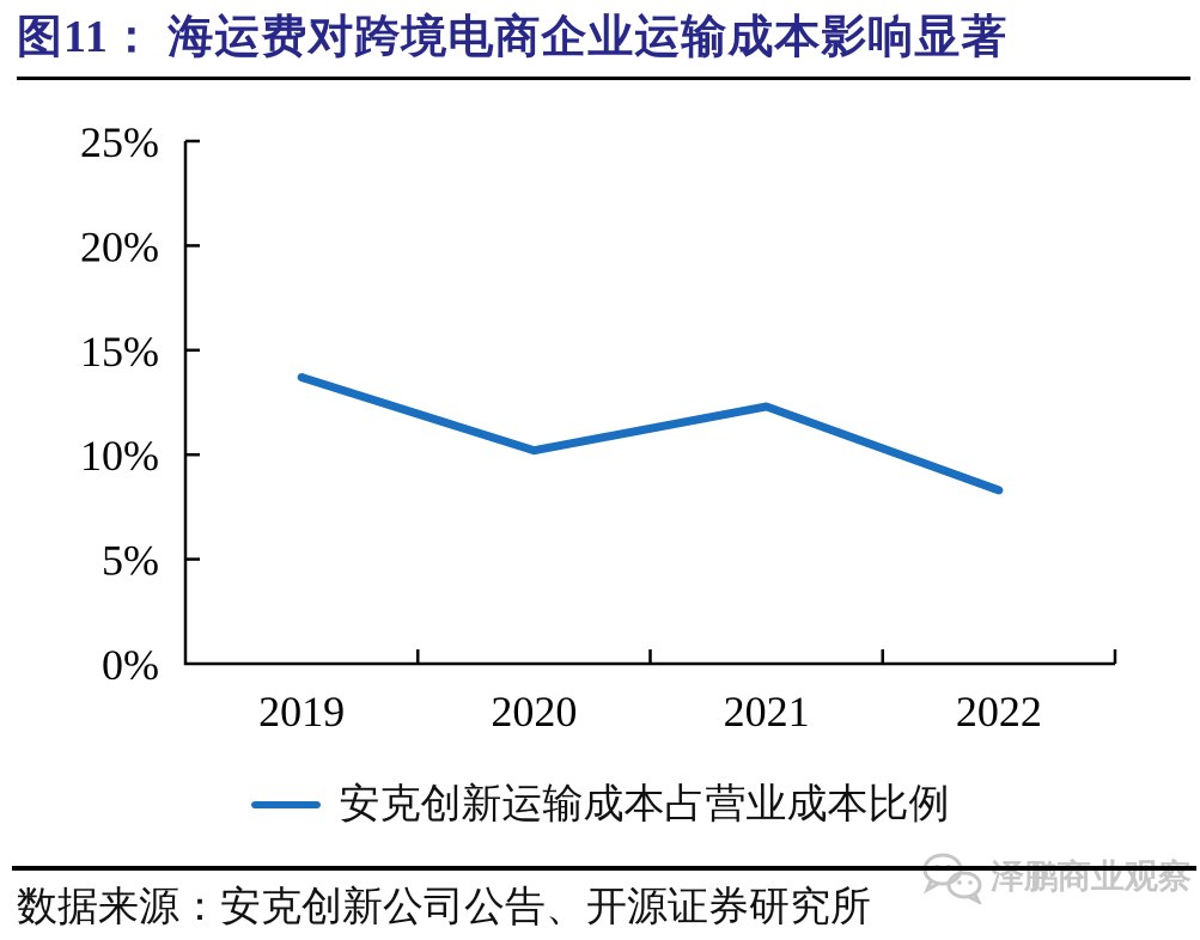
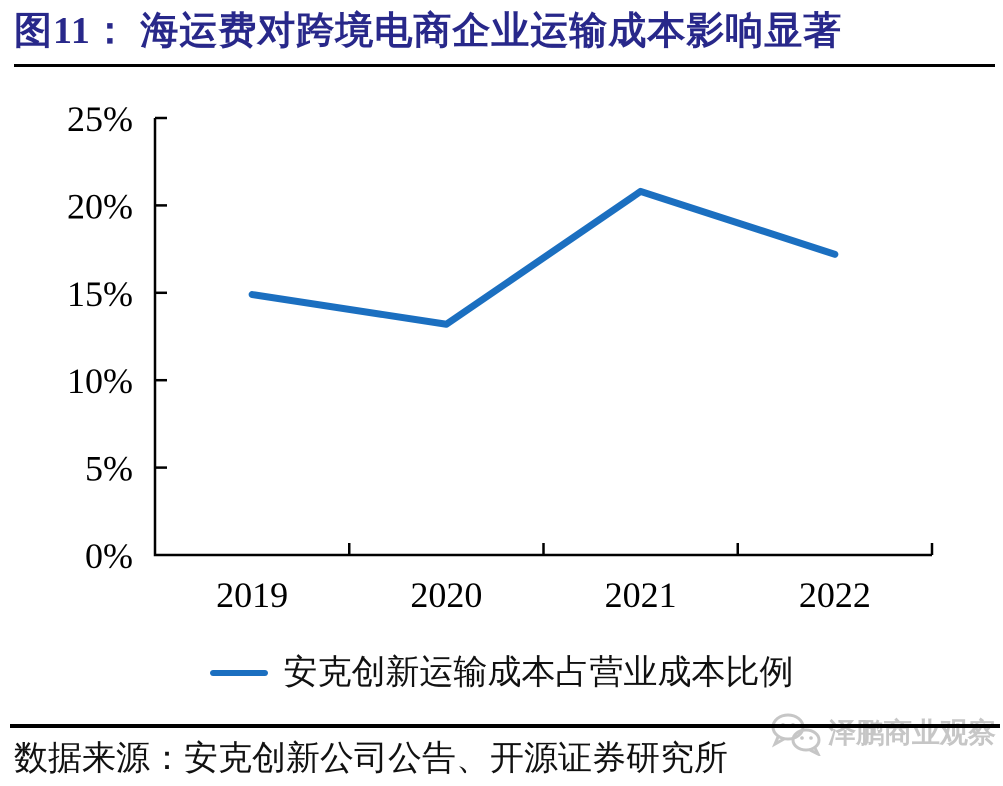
2019: 13.7% -> 14.9%
2020: 10.2% -> 13.2%
2021: 12.3% -> 20.8%
2022: 8.3% -> 17.2%
